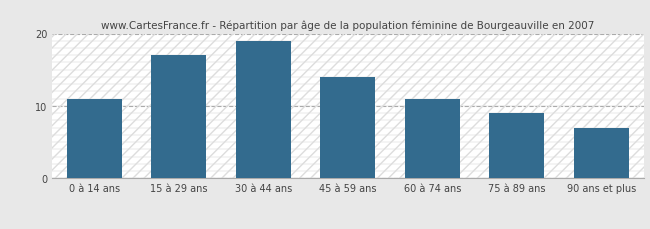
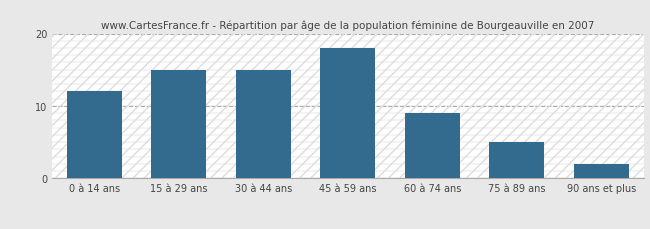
0 à 14 ans: 11 -> 12
15 à 29 ans: 17 -> 15
30 à 44 ans: 19 -> 15
45 à 59 ans: 14 -> 18
60 à 74 ans: 11 -> 9
75 à 89 ans: 9 -> 5
90 ans et plus: 7 -> 2
